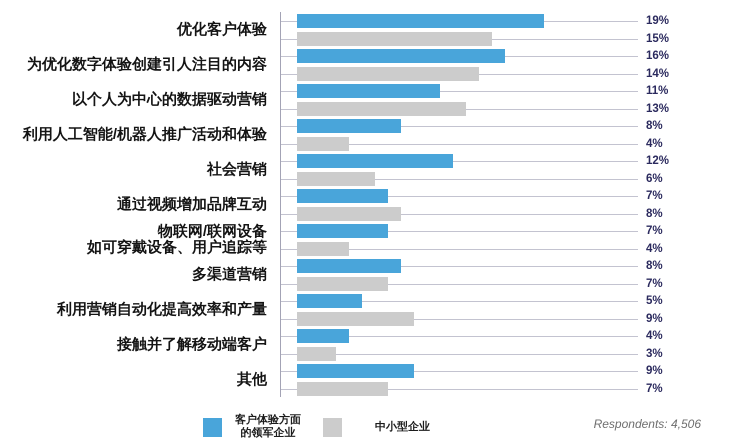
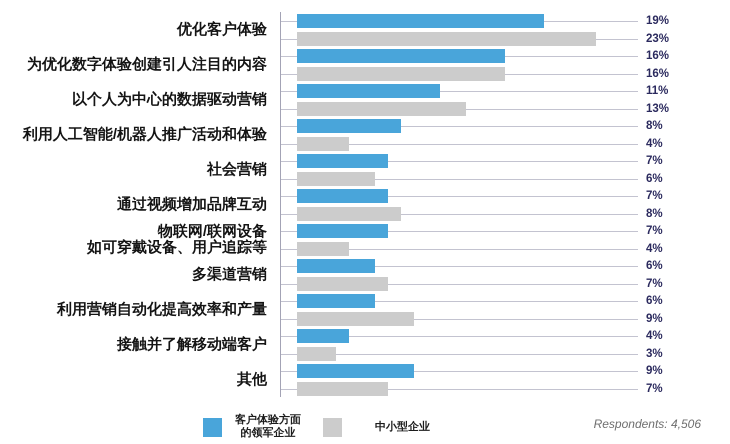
中小型企业/优化客户体验: 15% -> 23%
中小型企业/为优化数字体验创建引人注目的内容: 14% -> 16%
客户体验方面 的领军企业/社会营销: 12% -> 7%
客户体验方面 的领军企业/多渠道营销: 8% -> 6%
客户体验方面 的领军企业/利用营销自动化提高效率和产量: 5% -> 6%
